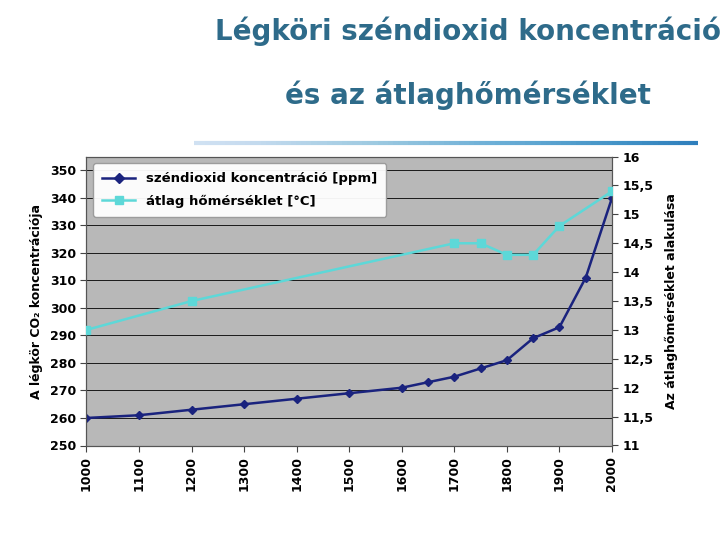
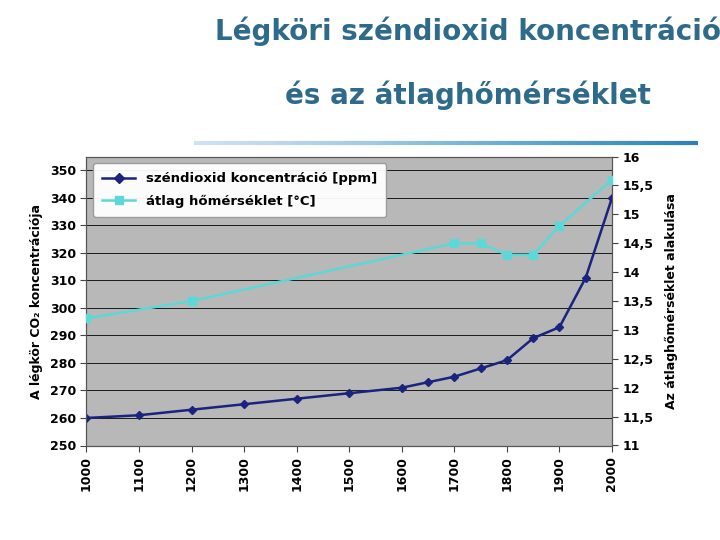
átlag hőmérséklet [°C]/1000: 13,0 -> 13,2
átlag hőmérséklet [°C]/2000: 15,4 -> 15,6
